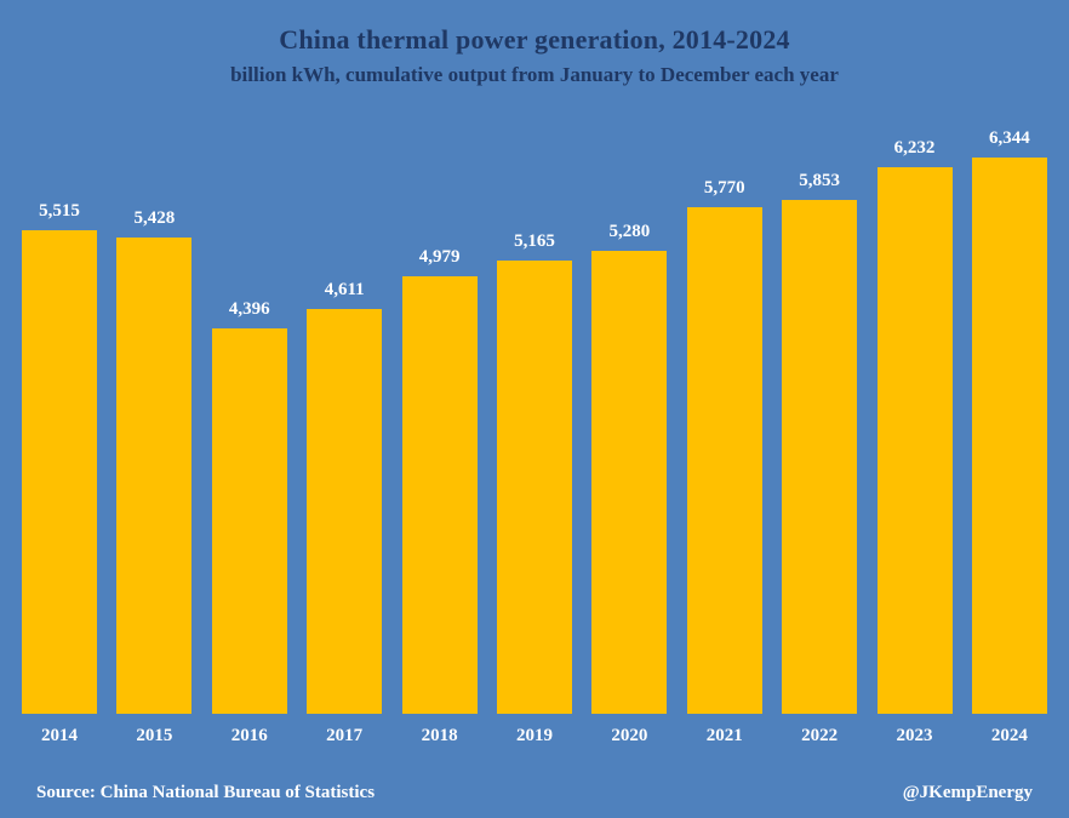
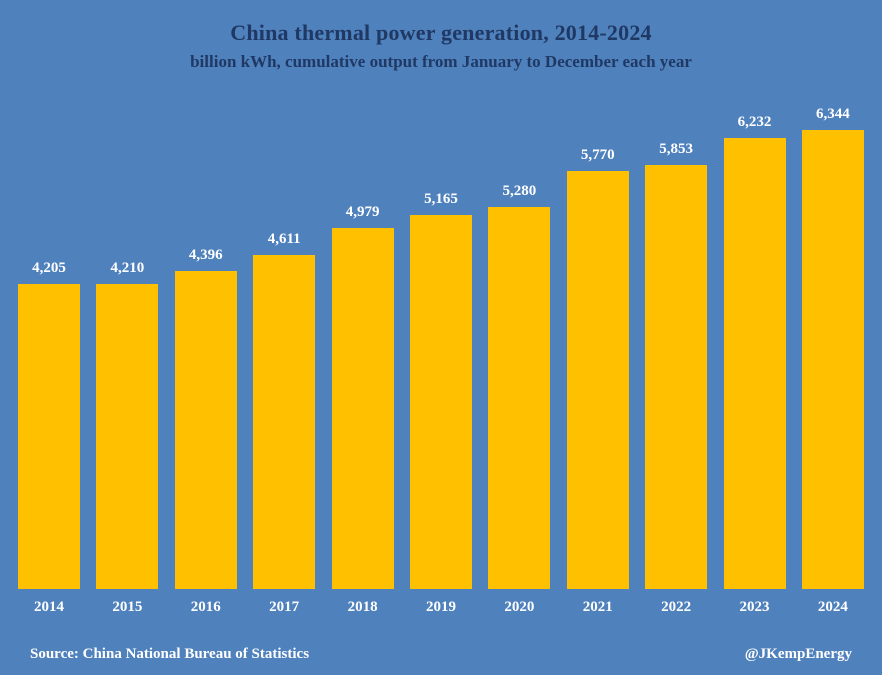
2014: 5,515 -> 4,205
2015: 5,428 -> 4,210
